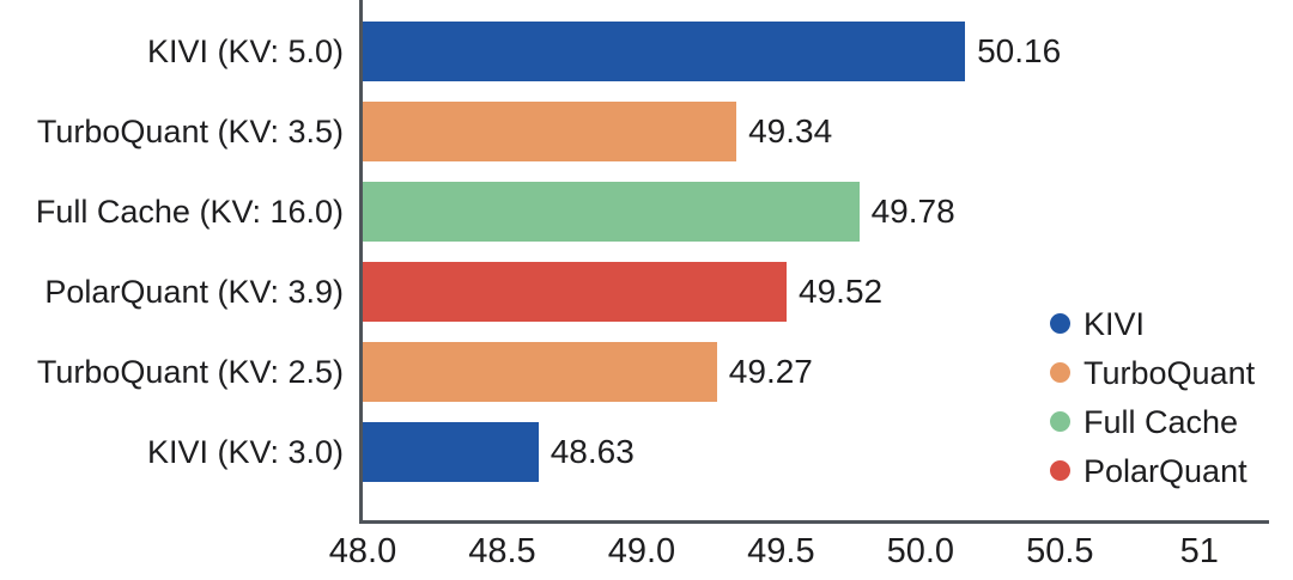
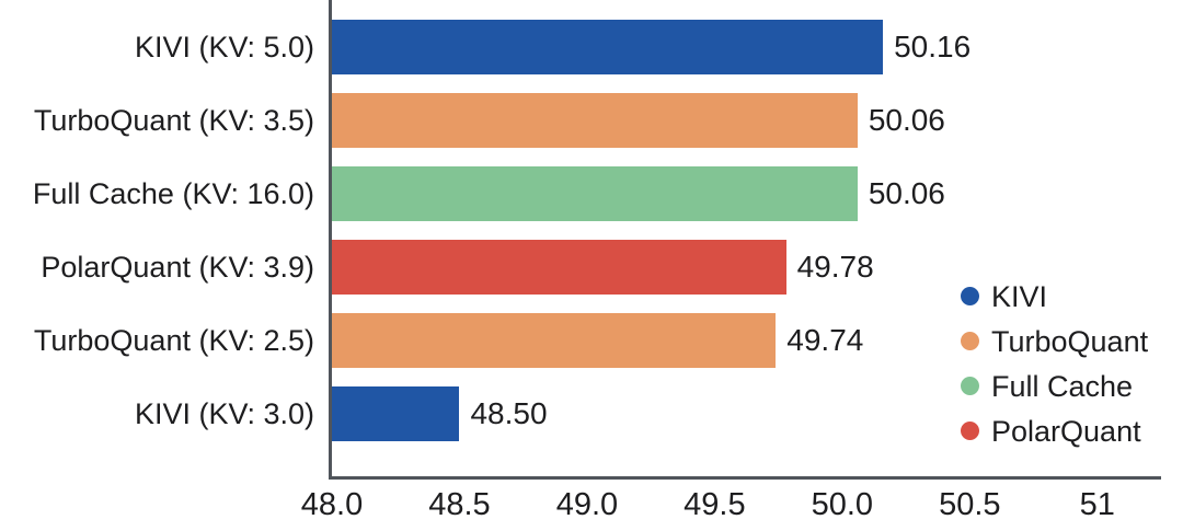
TurboQuant (KV: 3.5): 49.34 -> 50.06
Full Cache (KV: 16.0): 49.78 -> 50.06
PolarQuant (KV: 3.9): 49.52 -> 49.78
TurboQuant (KV: 2.5): 49.27 -> 49.74
KIVI (KV: 3.0): 48.63 -> 48.50
